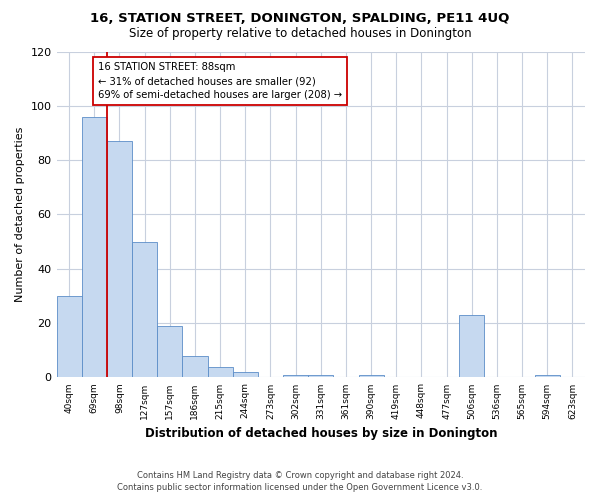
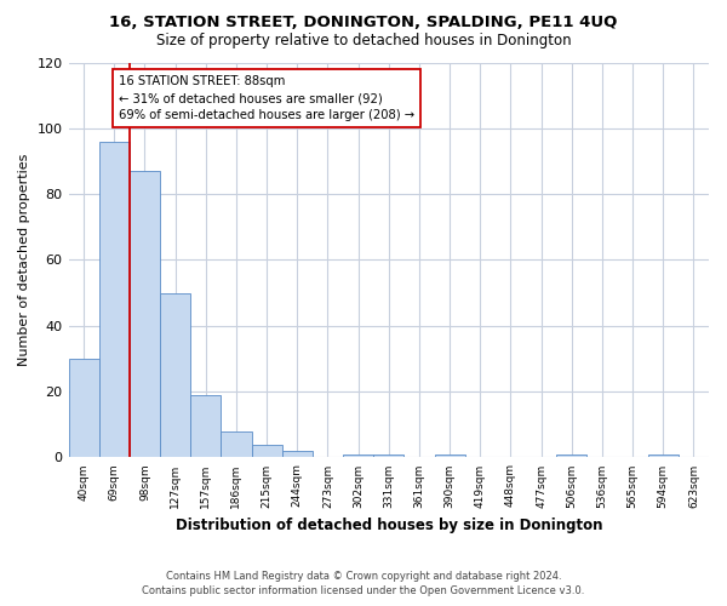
506sqm: 23 -> 1
